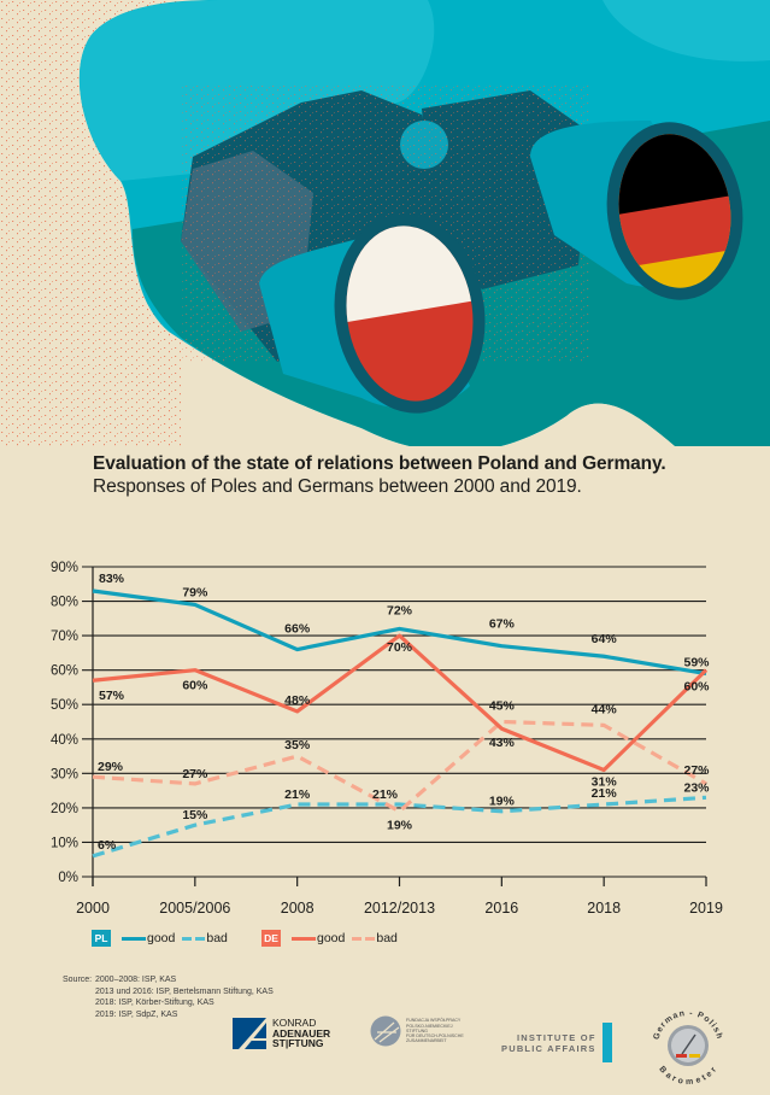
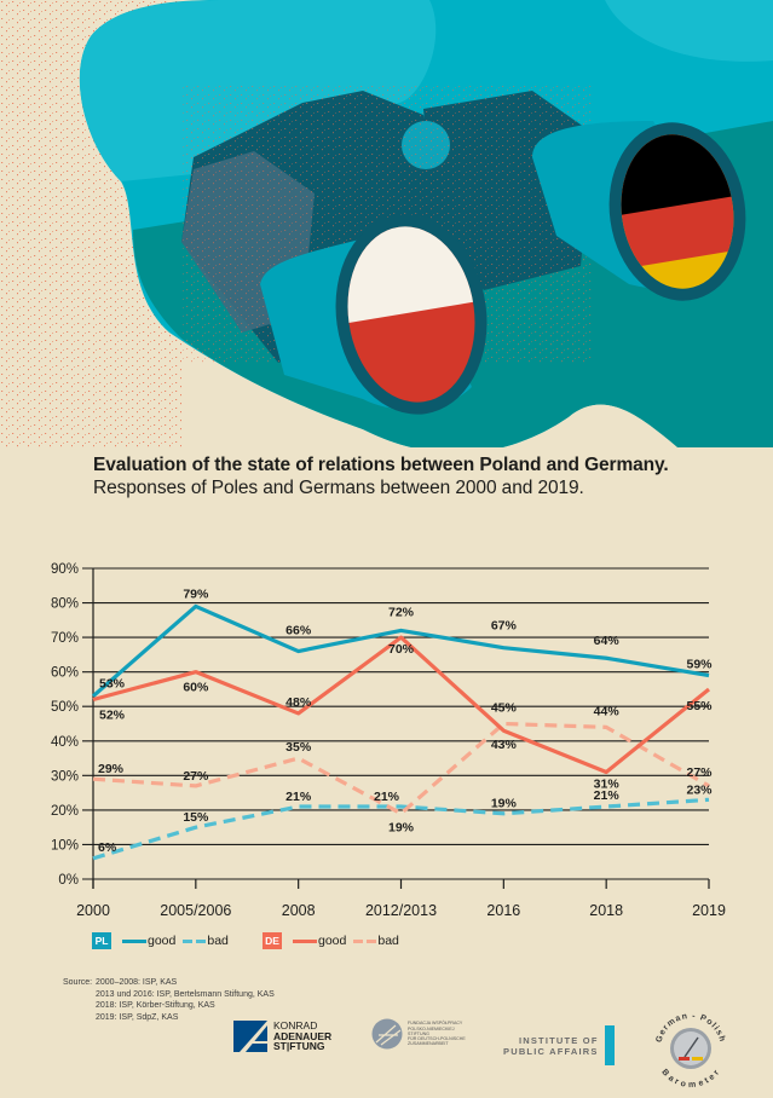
PL good/2000: 83% -> 53%
DE good/2000: 57% -> 52%
DE good/2019: 60% -> 55%
